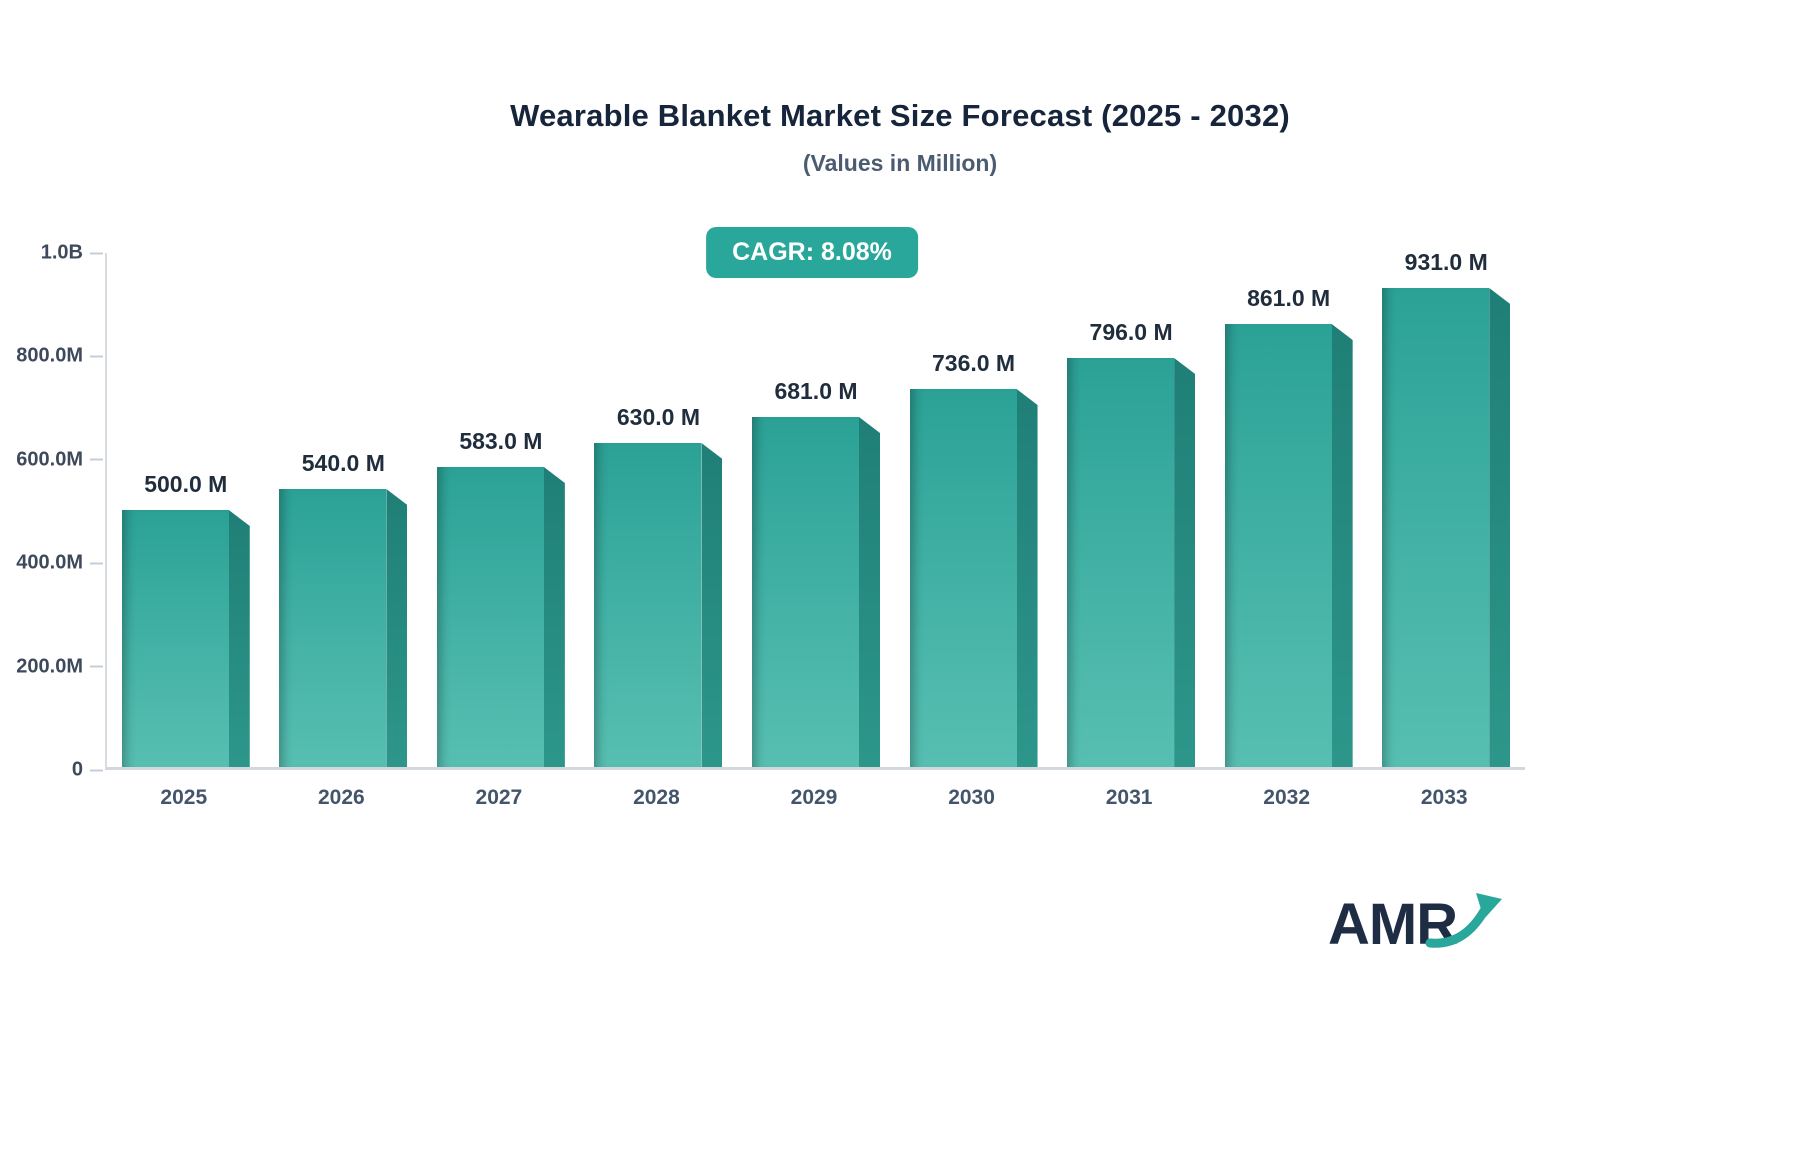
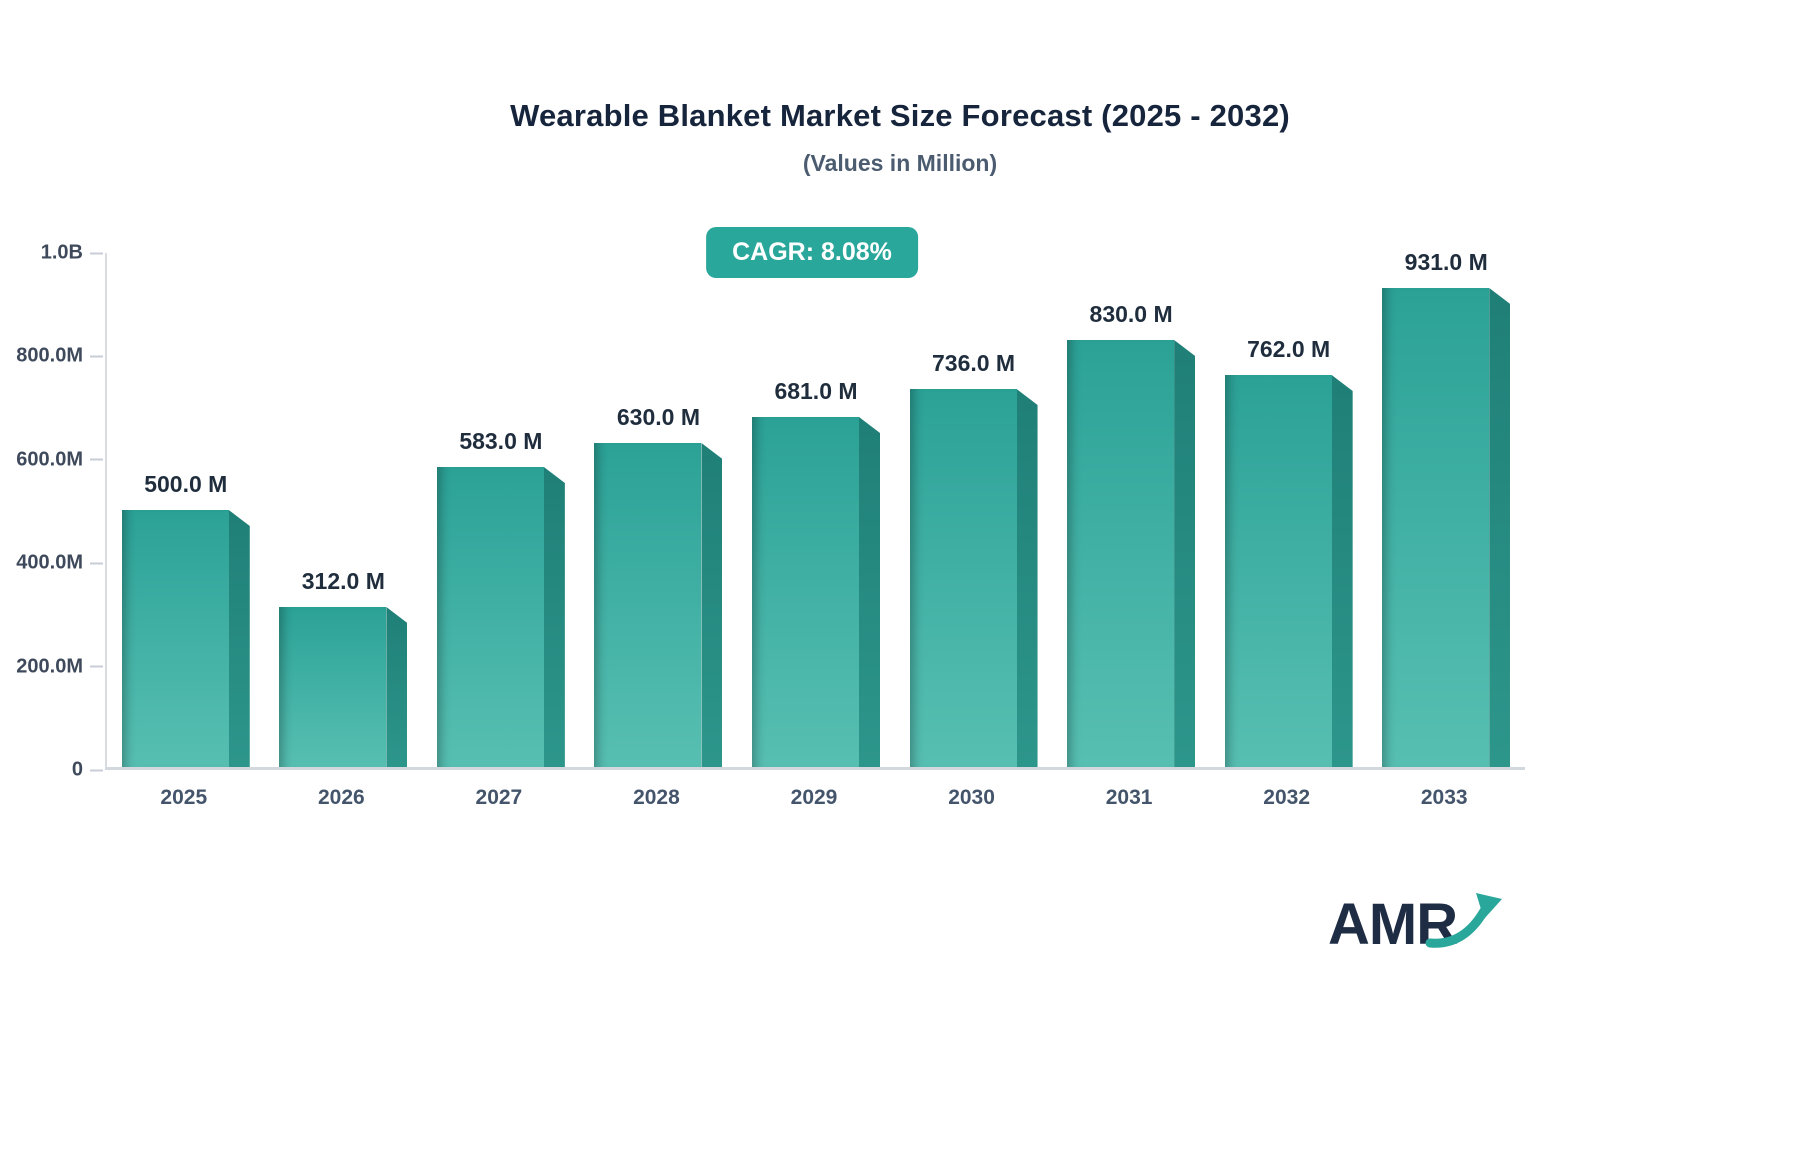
2026: 540.0 -> 312.0
2031: 796.0 -> 830.0
2032: 861.0 -> 762.0
